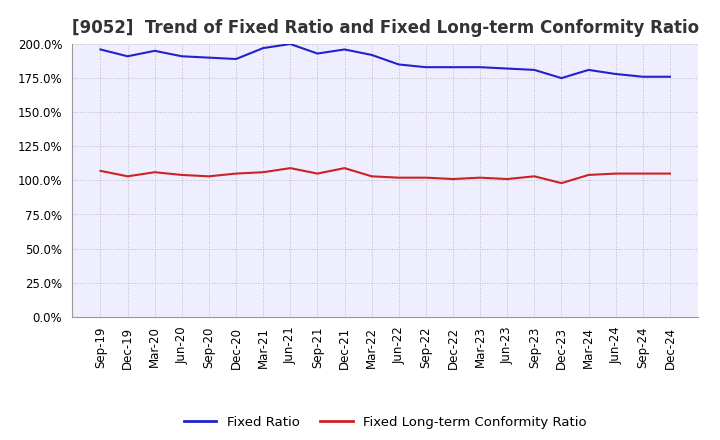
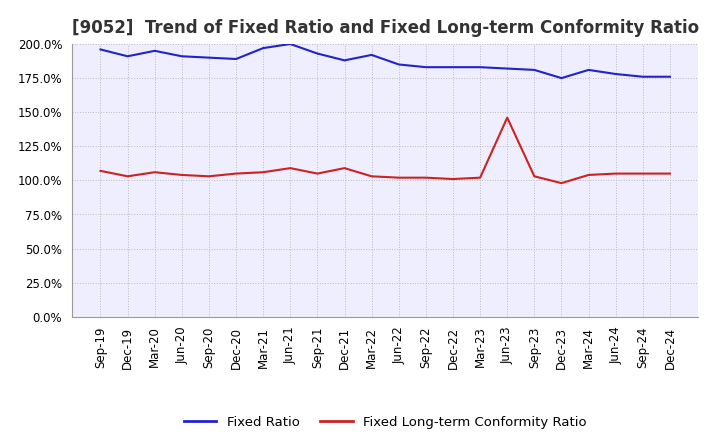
Fixed Ratio/Dec-21: 196% -> 188%
Fixed Long-term Conformity Ratio/Jun-23: 101% -> 146%
